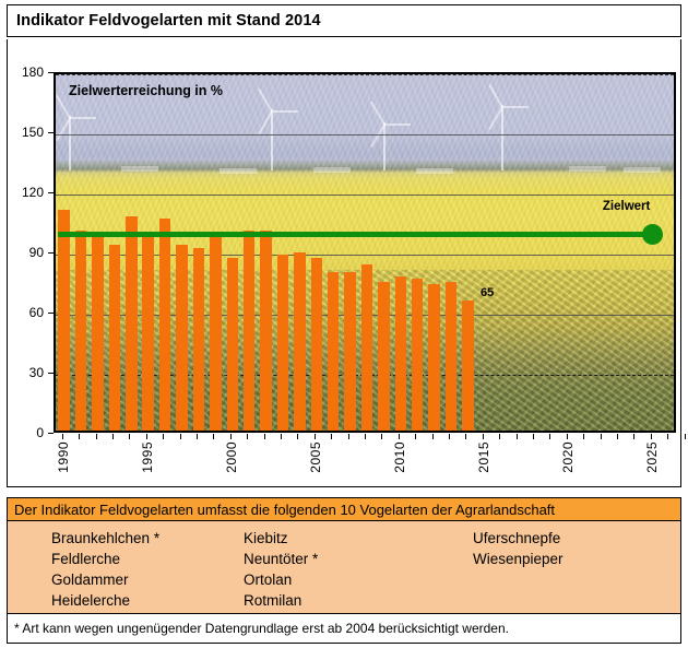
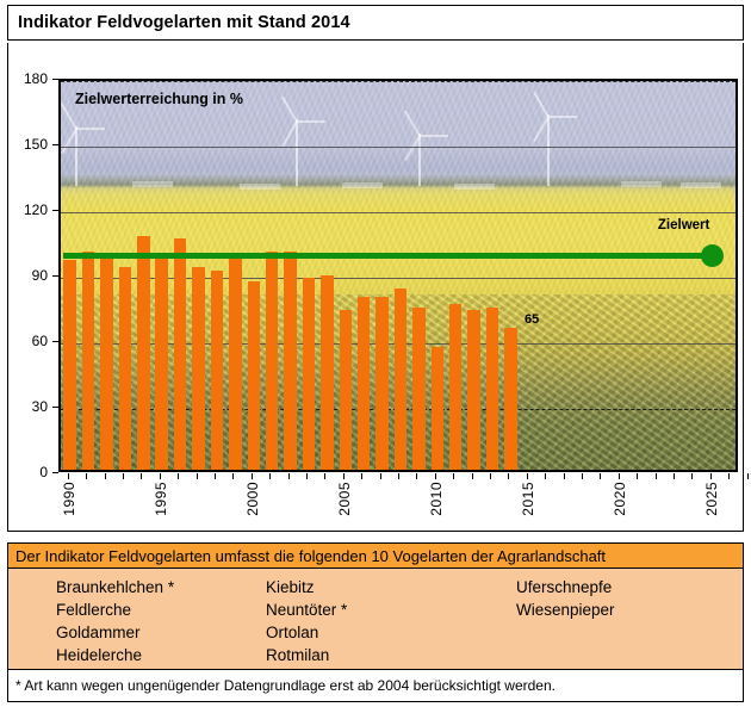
1990: 110 -> 96
2005: 86 -> 73
2010: 77 -> 56
